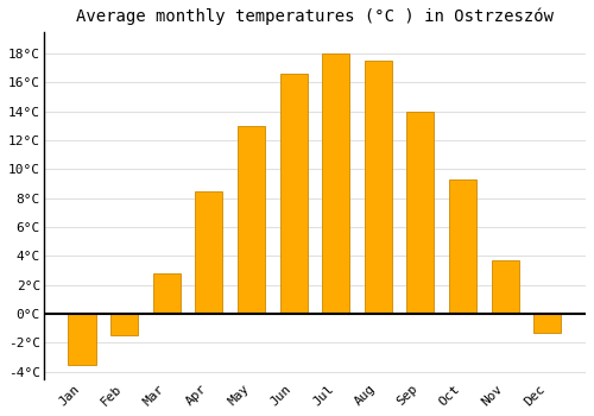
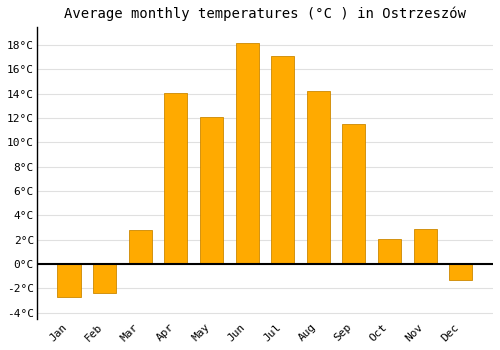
Jan: -3.5°C -> -2.7°C
Feb: -1.5°C -> -2.4°C
Apr: 8.5°C -> 14.1°C
May: 13.0°C -> 12.1°C
Jun: 16.6°C -> 18.2°C
Jul: 18.0°C -> 17.1°C
Aug: 17.5°C -> 14.2°C
Sep: 14.0°C -> 11.5°C
Oct: 9.3°C -> 2.1°C
Nov: 3.7°C -> 2.9°C
